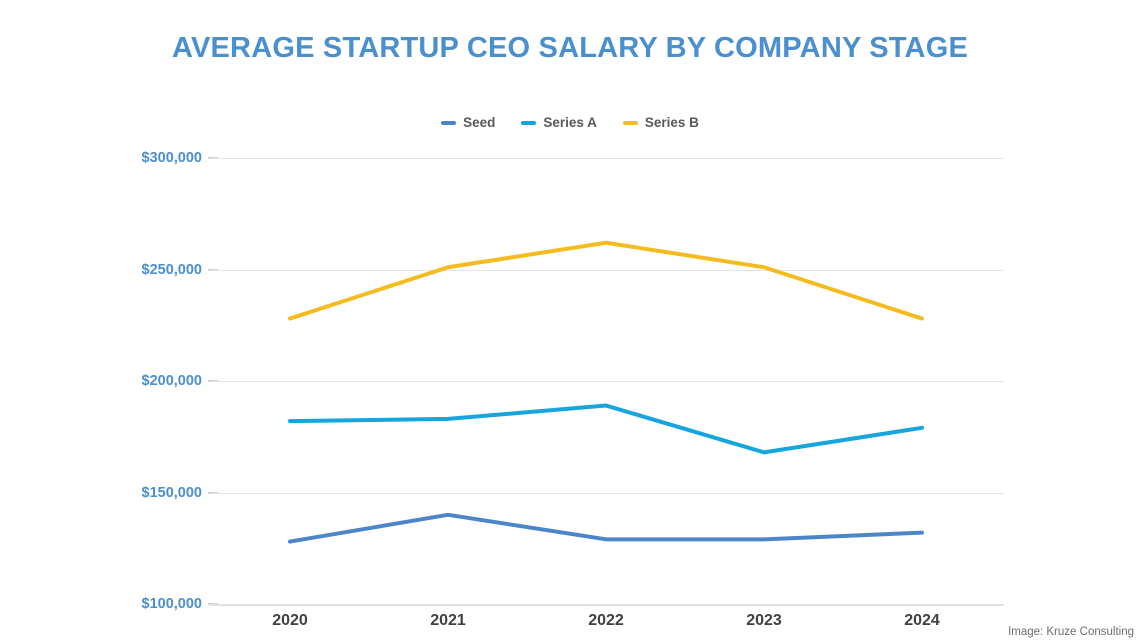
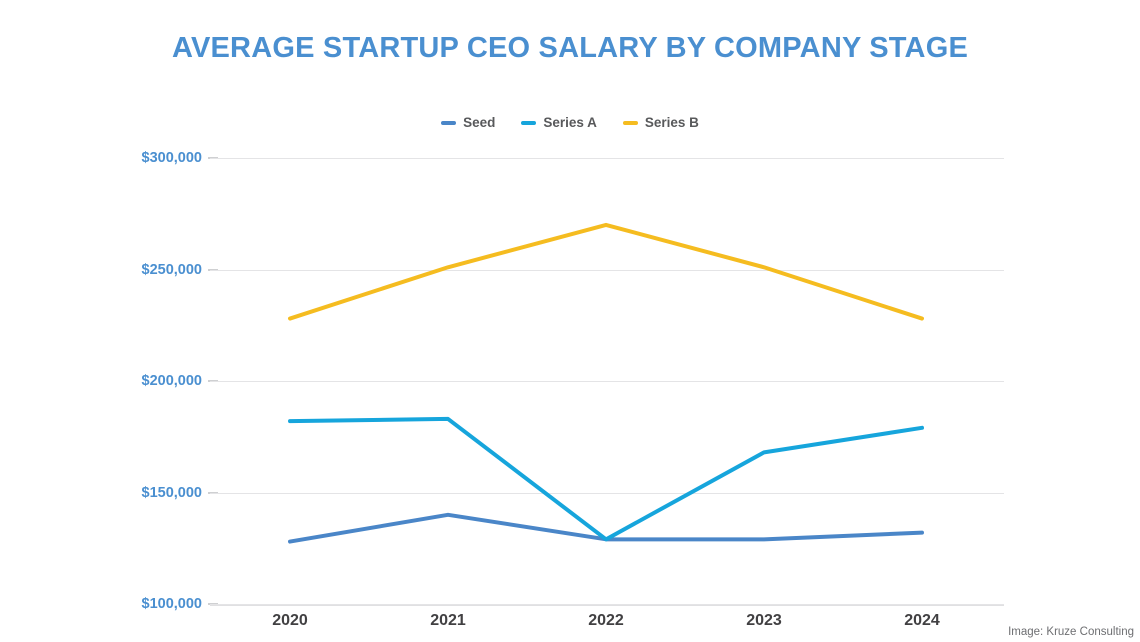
Series A/2022: $189000 -> $129000
Series B/2022: $262000 -> $270000
